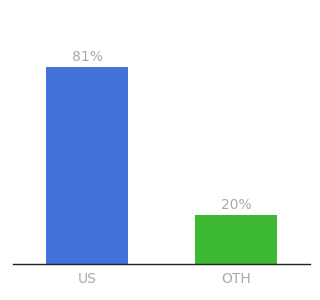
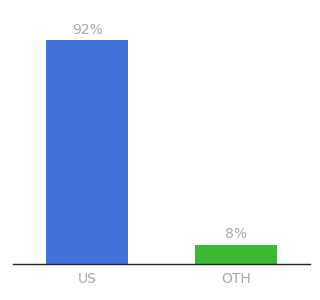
US: 81% -> 92%
OTH: 20% -> 8%
